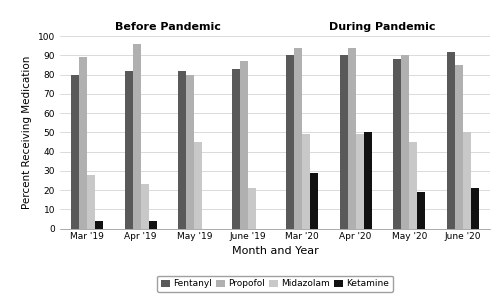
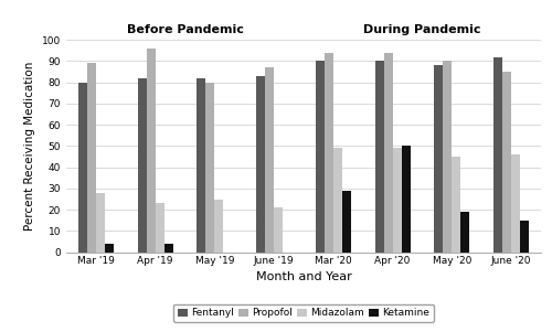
Midazolam/May '19: 45 -> 25
Midazolam/June '20: 50 -> 46
Ketamine/June '20: 21 -> 15
